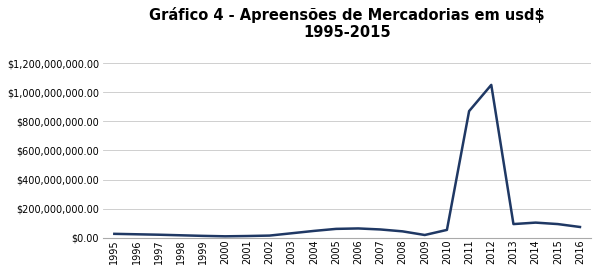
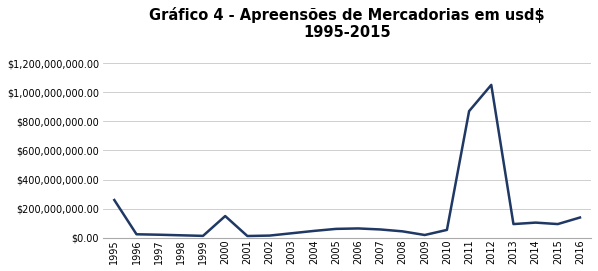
1995: $30,000,000 -> $260,000,000
2000: $10,000,000 -> $150,000,000
2016: $80,000,000 -> $140,000,000
